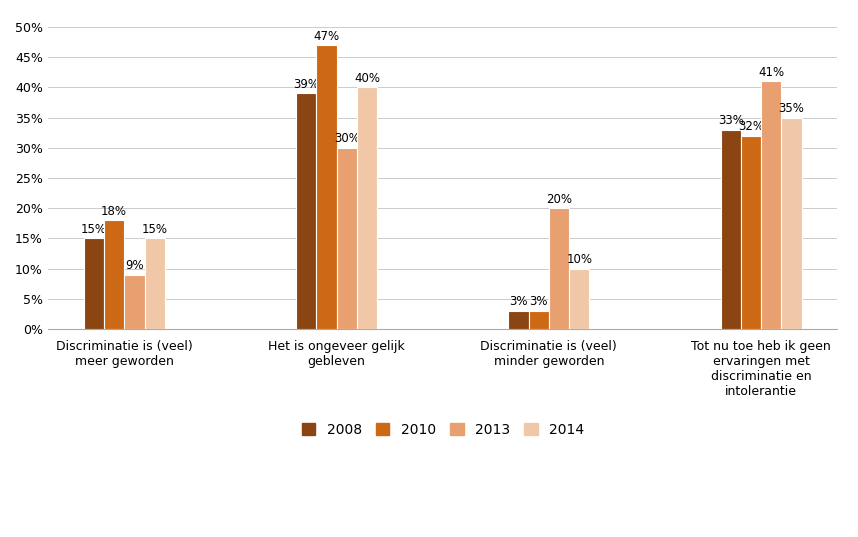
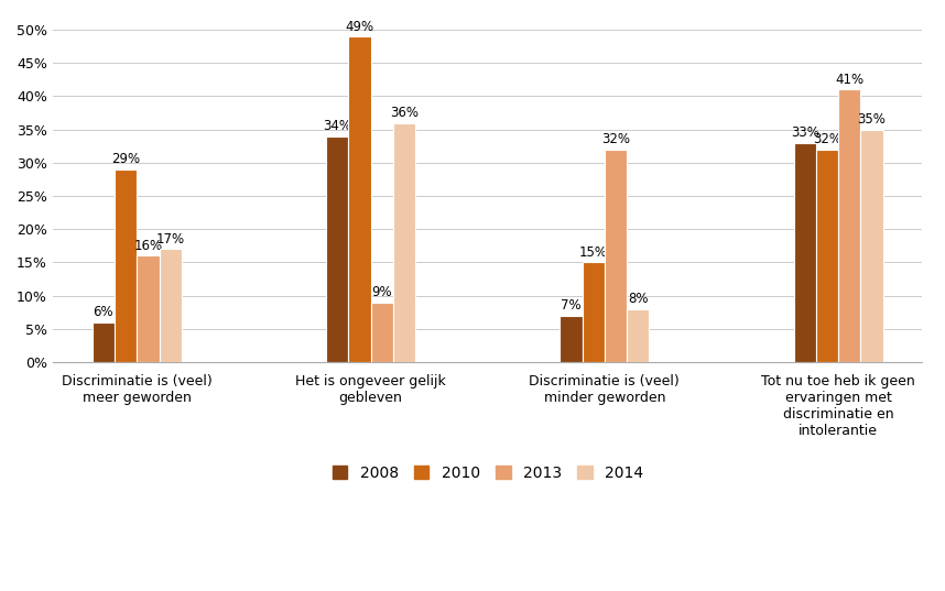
2008/Discriminatie is (veel) meer geworden: 15% -> 6%
2010/Discriminatie is (veel) meer geworden: 18% -> 29%
2013/Discriminatie is (veel) meer geworden: 9% -> 16%
2014/Discriminatie is (veel) meer geworden: 15% -> 17%
2008/Het is ongeveer gelijk gebleven: 39% -> 34%
2010/Het is ongeveer gelijk gebleven: 47% -> 49%
2013/Het is ongeveer gelijk gebleven: 30% -> 9%
2014/Het is ongeveer gelijk gebleven: 40% -> 36%
2008/Discriminatie is (veel) minder geworden: 3% -> 7%
2010/Discriminatie is (veel) minder geworden: 3% -> 15%
2013/Discriminatie is (veel) minder geworden: 20% -> 32%
2014/Discriminatie is (veel) minder geworden: 10% -> 8%
